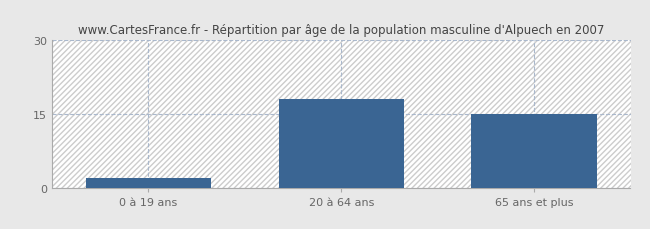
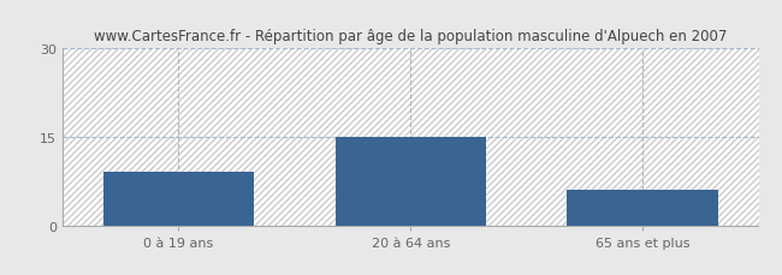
0 à 19 ans: 2 -> 9
20 à 64 ans: 18 -> 15
65 ans et plus: 15 -> 6
